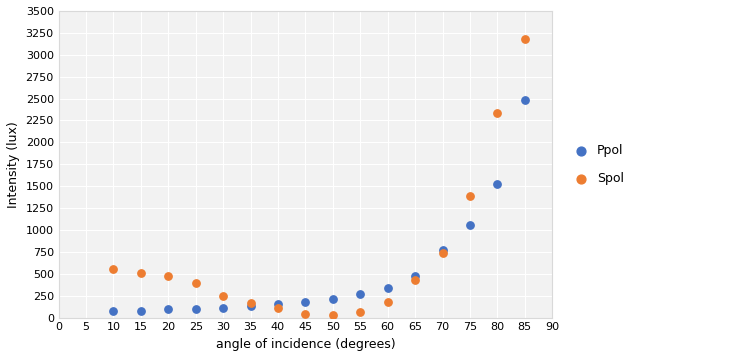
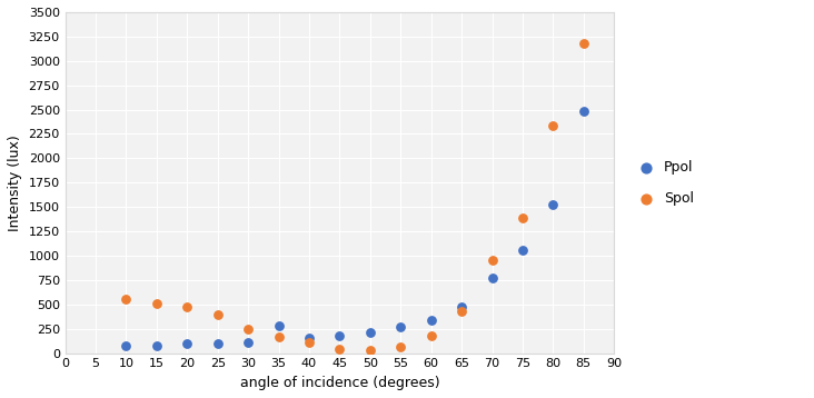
Ppol/35: 130 -> 280
Spol/70: 740 -> 960
